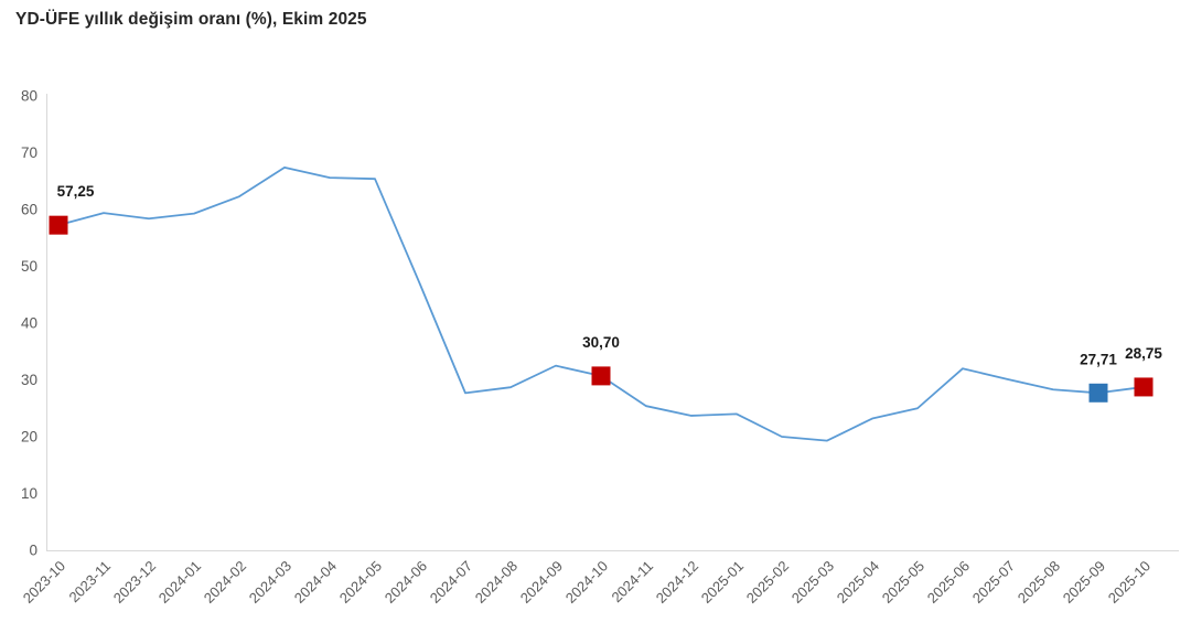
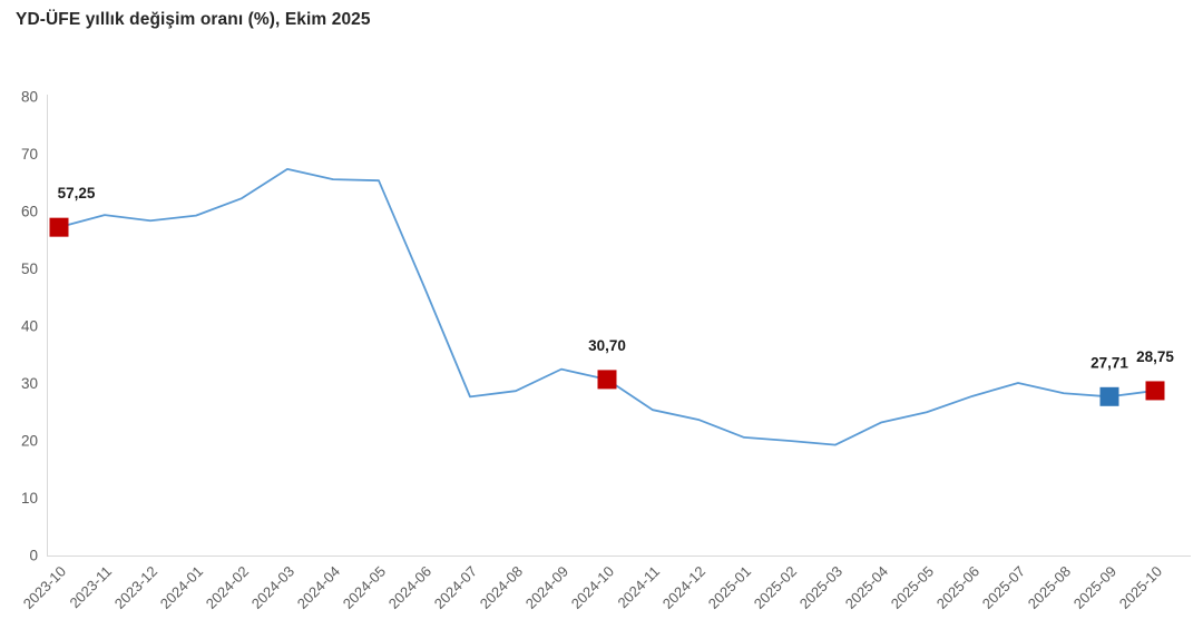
2025-01: 24 -> 21
2025-06: 32 -> 28
